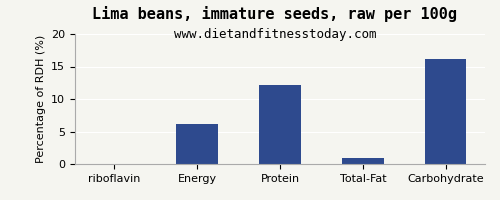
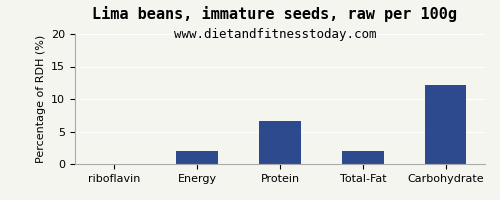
Energy: 6.1 -> 2.0
Protein: 12.1 -> 6.6
Total-Fat: 1.0 -> 2.0
Carbohydrate: 16.1 -> 12.2
